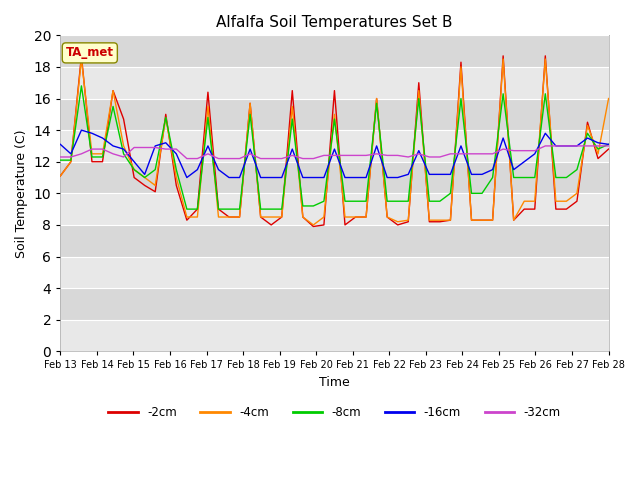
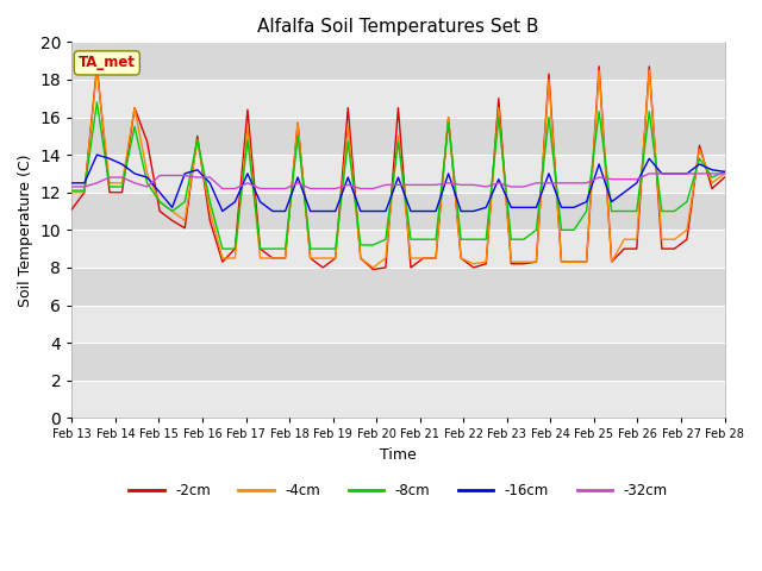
-4cm/Feb 13: 11.1 -> 12.0
-16cm/Feb 13: 13.1 -> 12.5
-4cm/Feb 28: 16.0 -> 13.0
